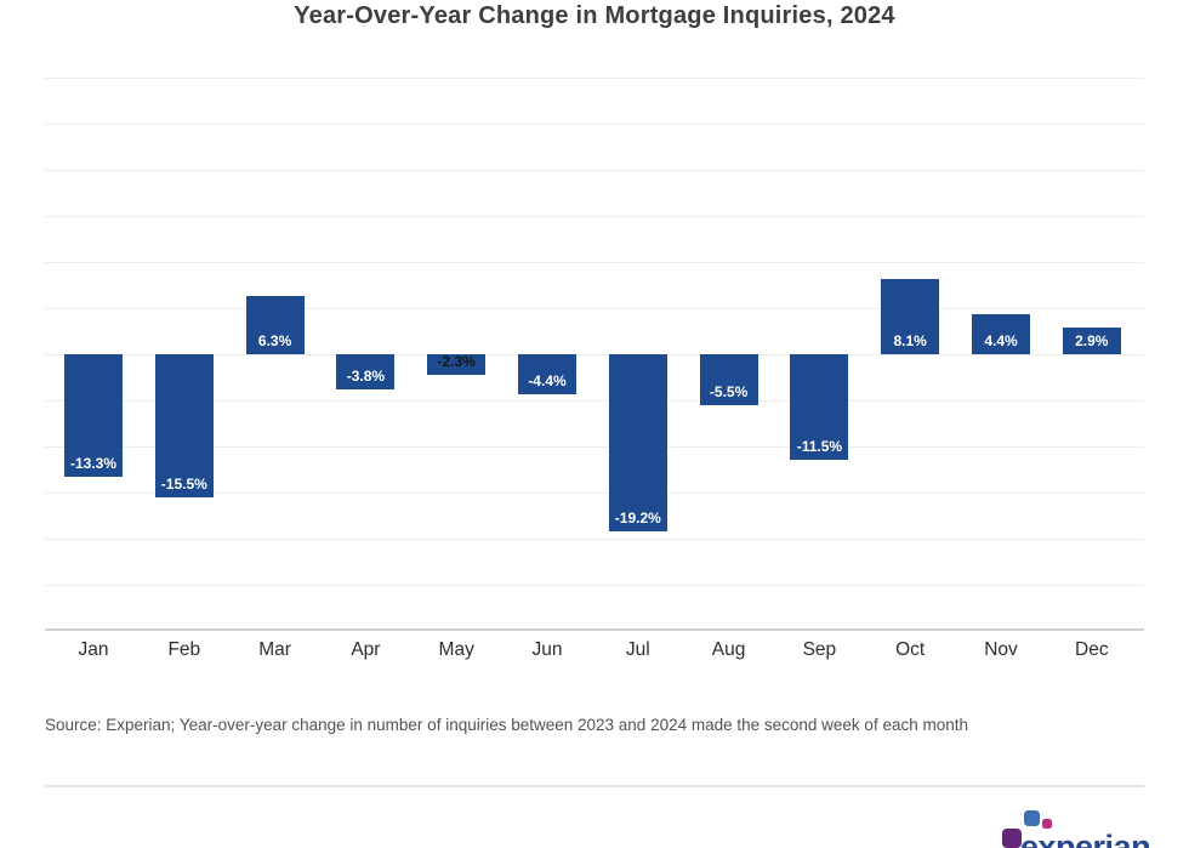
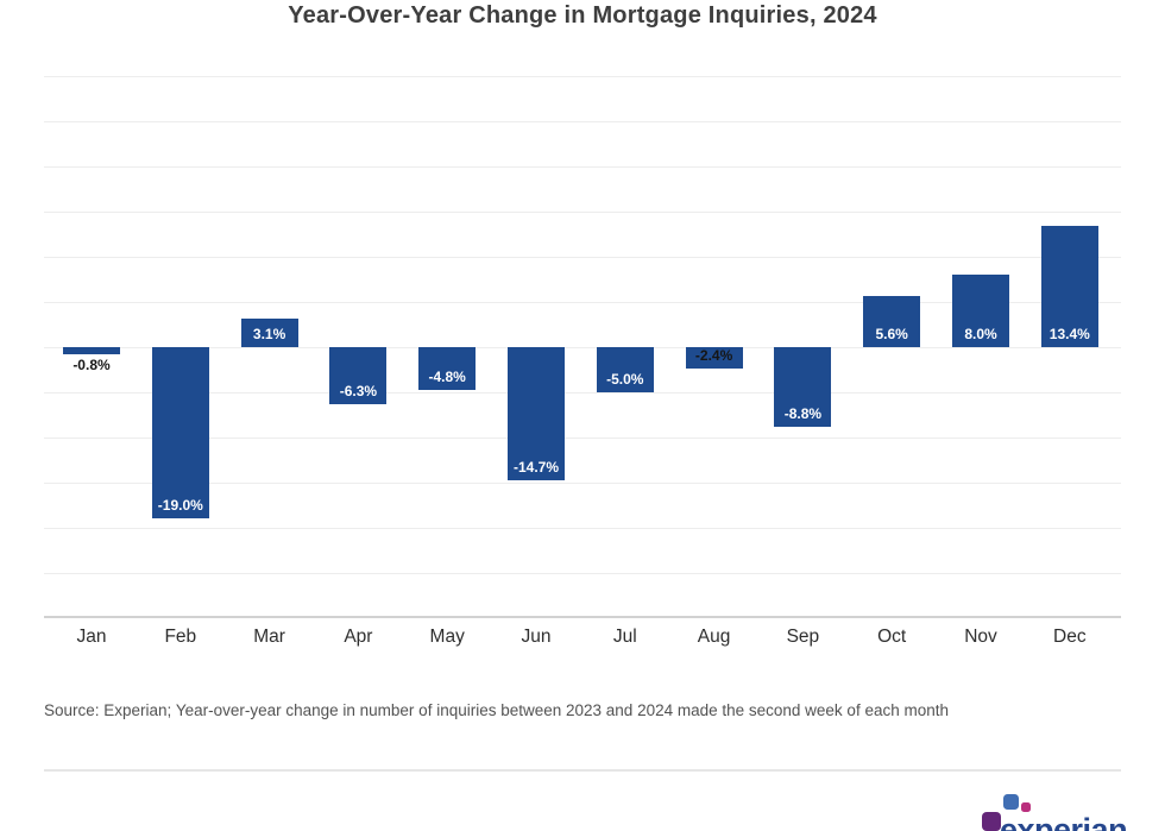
Jan: -13.3% -> -0.8%
Feb: -15.5% -> -19.0%
Mar: 6.3% -> 3.1%
Apr: -3.8% -> -6.3%
May: -2.3% -> -4.8%
Jun: -4.4% -> -14.7%
Jul: -19.2% -> -5.0%
Aug: -5.5% -> -2.4%
Sep: -11.5% -> -8.8%
Oct: 8.1% -> 5.6%
Nov: 4.4% -> 8.0%
Dec: 2.9% -> 13.4%
